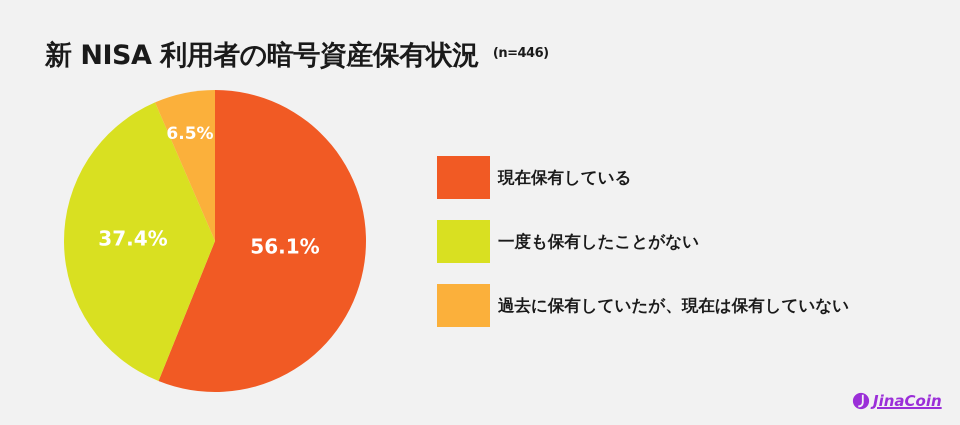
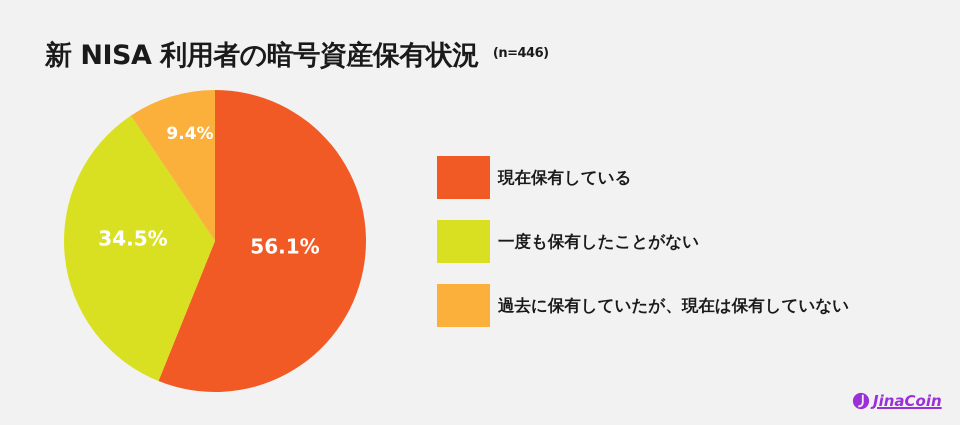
一度も保有したことがない: 37.4% -> 34.5%
過去に保有していたが、現在は保有していない: 6.5% -> 9.4%
